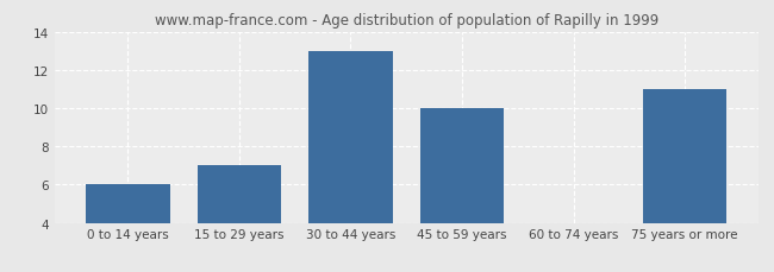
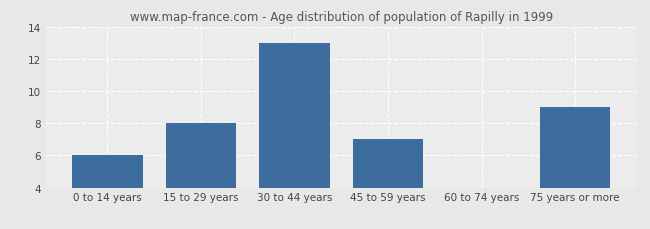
15 to 29 years: 7 -> 8
45 to 59 years: 10 -> 7
75 years or more: 11 -> 9
